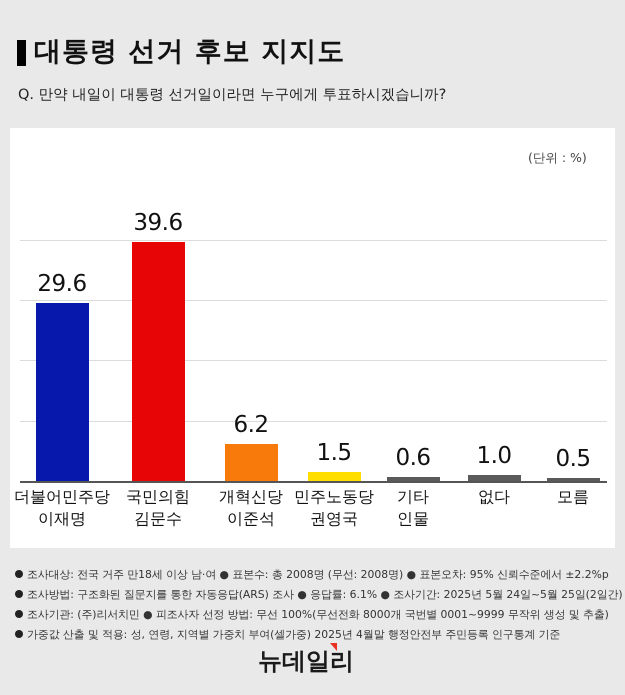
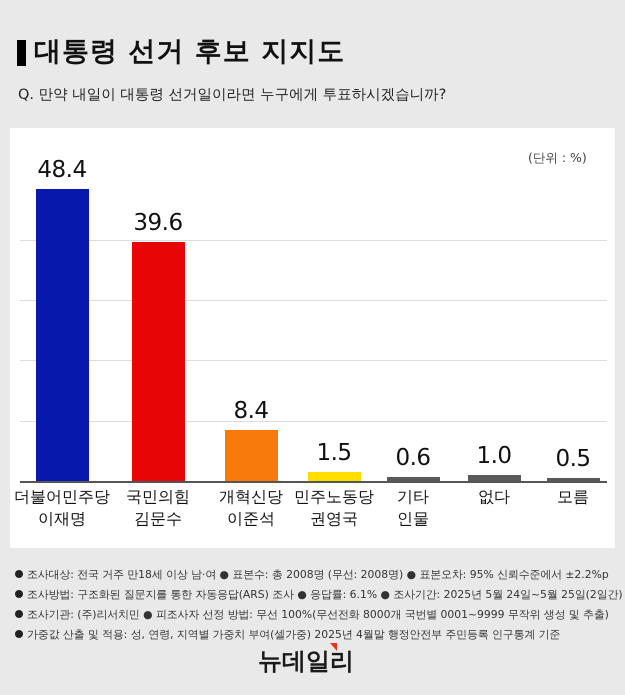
더불어민주당 이재명: 29.6 -> 48.4
개혁신당 이준석: 6.2 -> 8.4
